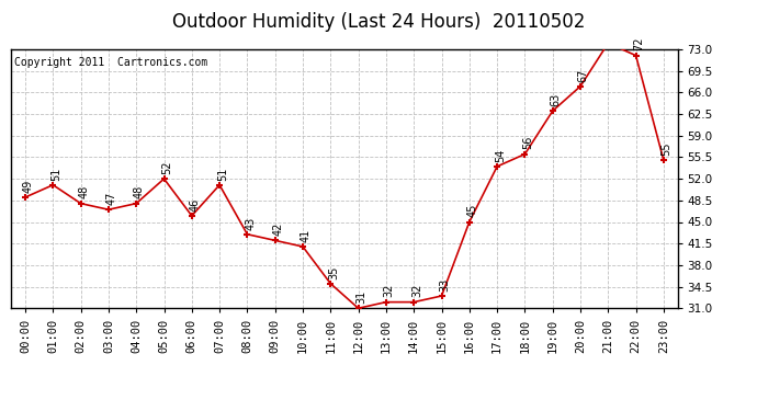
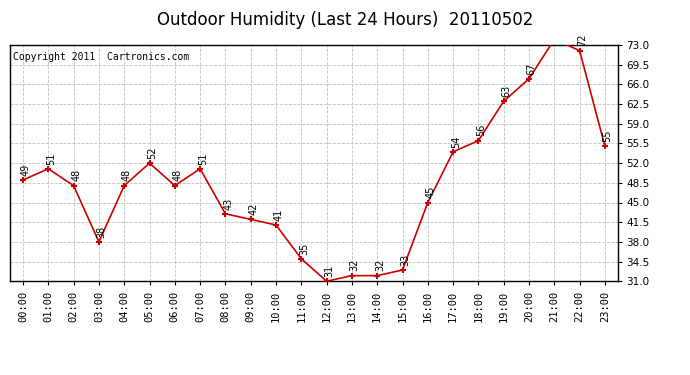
03:00: 47 -> 38
06:00: 46 -> 48
